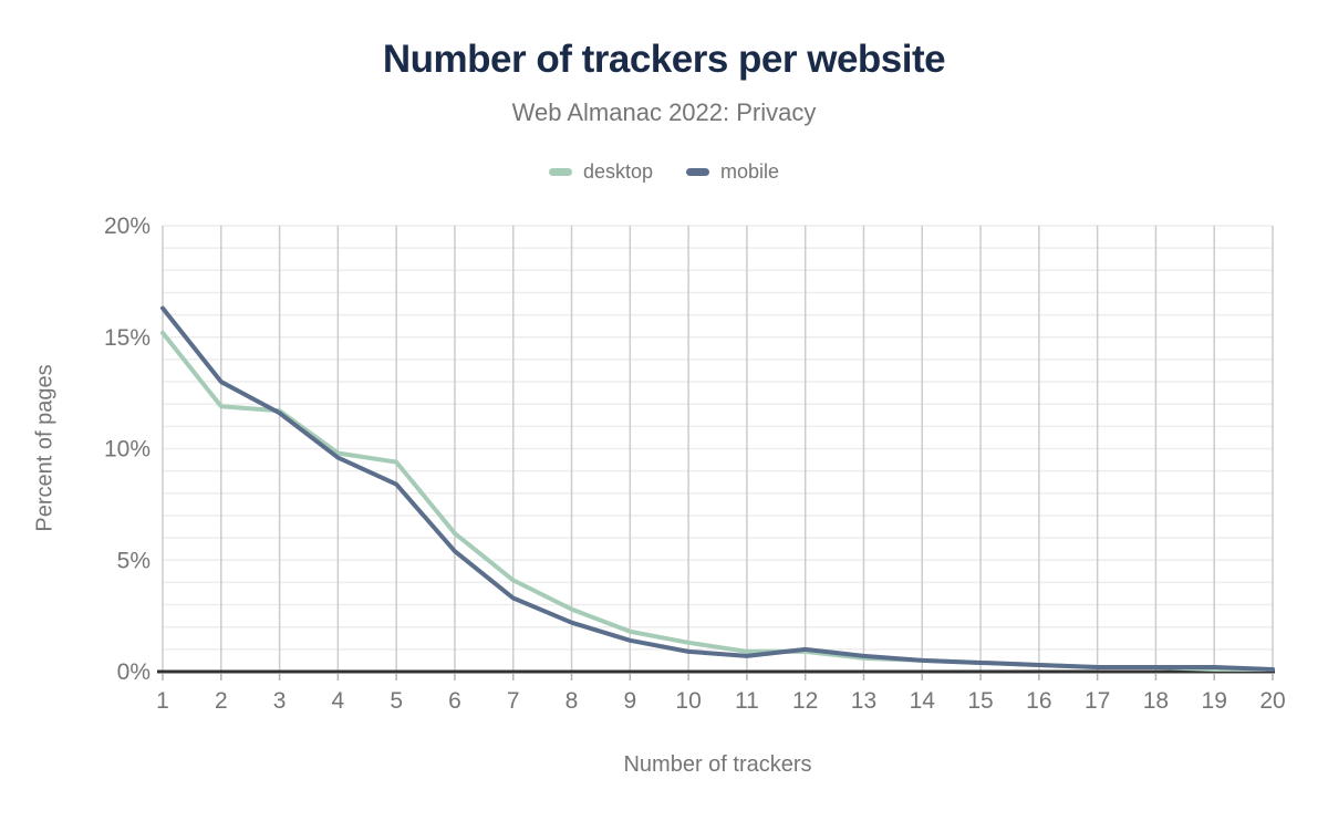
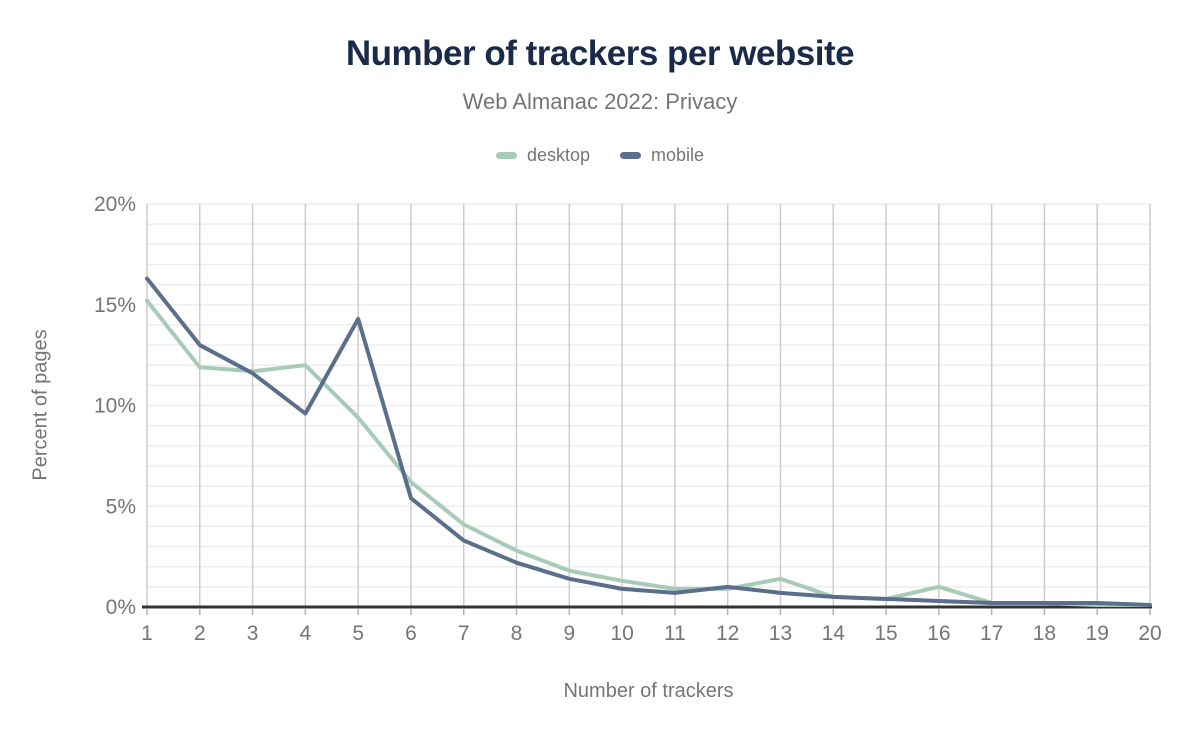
desktop/4: 9.8% -> 12.0%
mobile/5: 8.4% -> 14.3%
desktop/13: 0.6% -> 1.4%
desktop/16: 0.3% -> 1.0%
